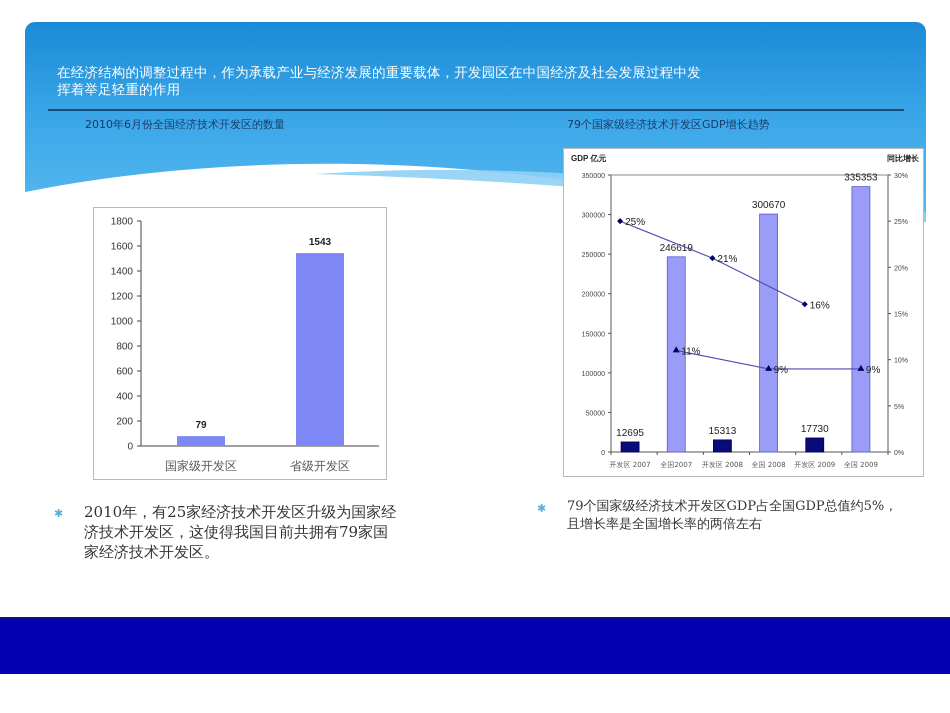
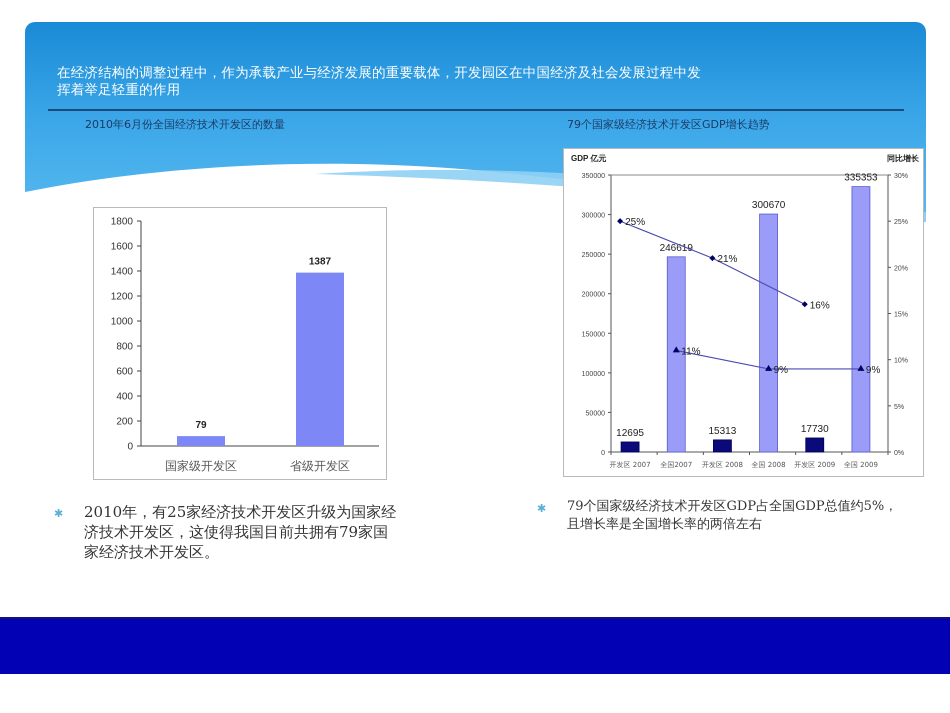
2010年6月份全国经济技术开发区的数量/省级开发区: 1543 -> 1387
